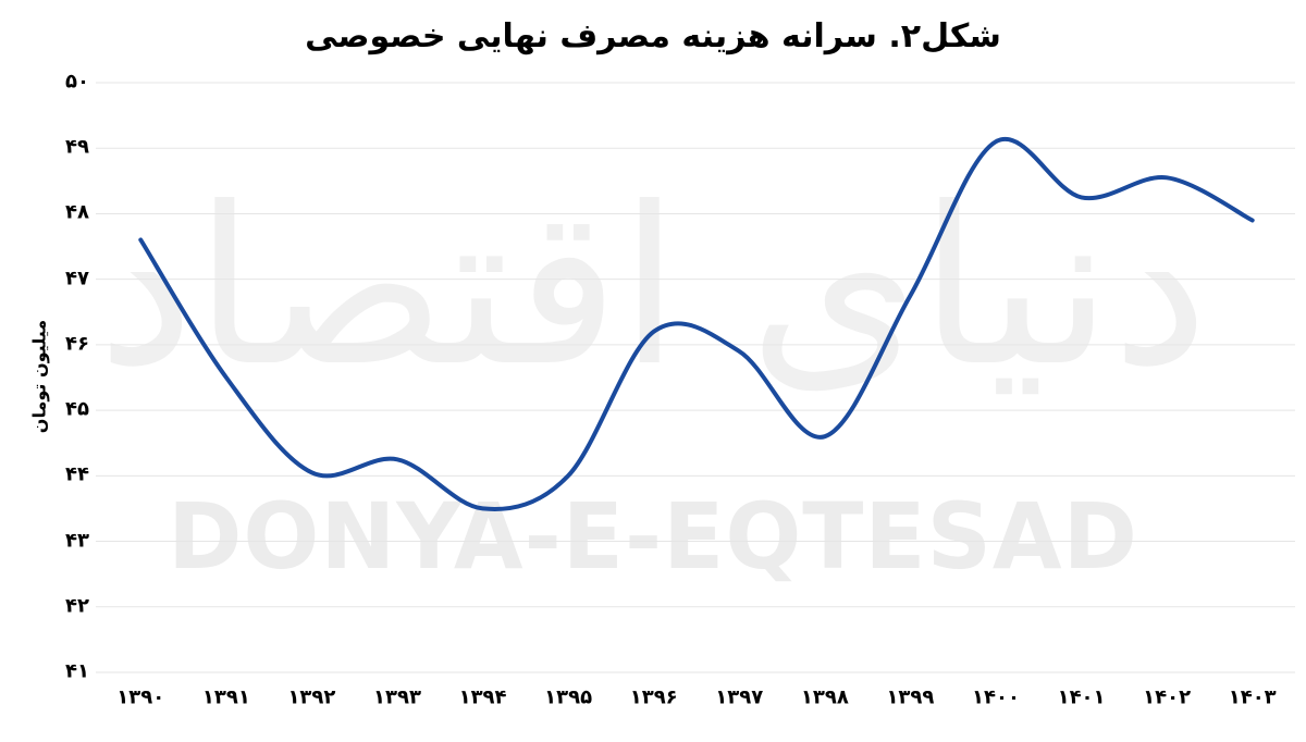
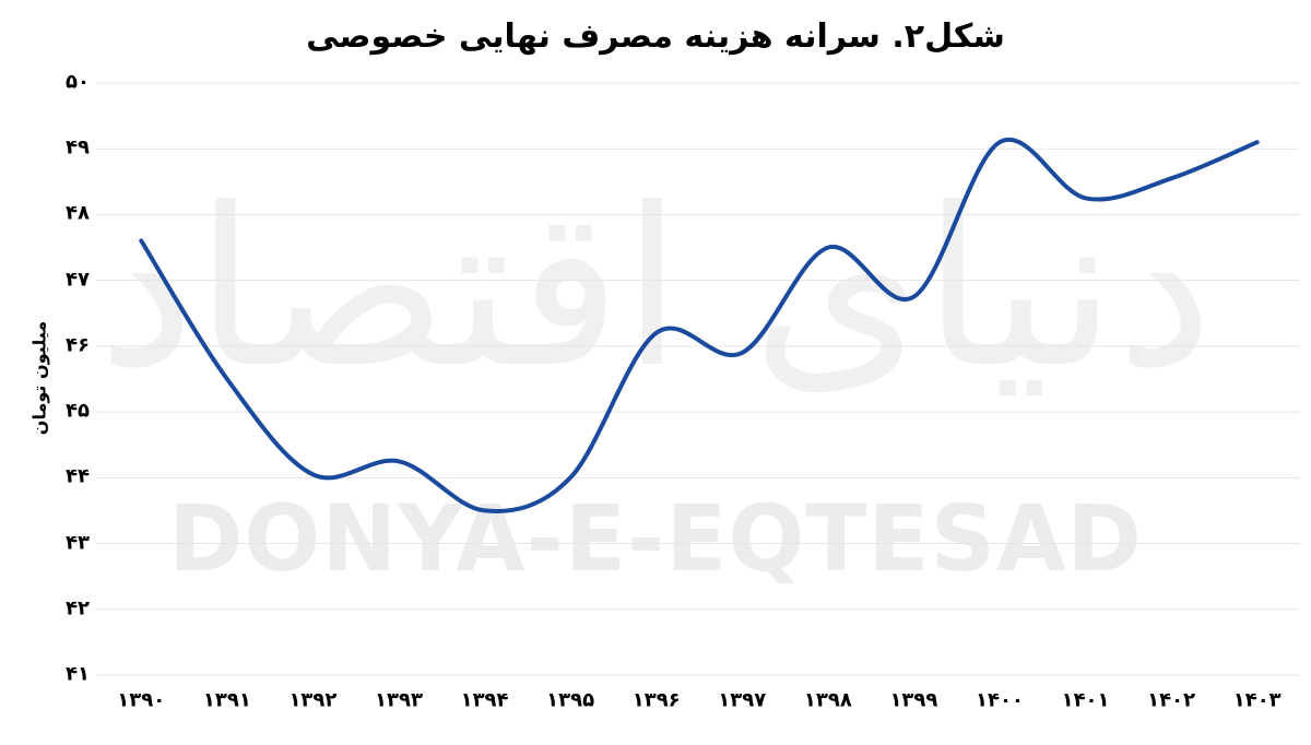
۱۳۹۸: 44.6 -> 47.5
۱۴۰۳: 47.9 -> 49.1
